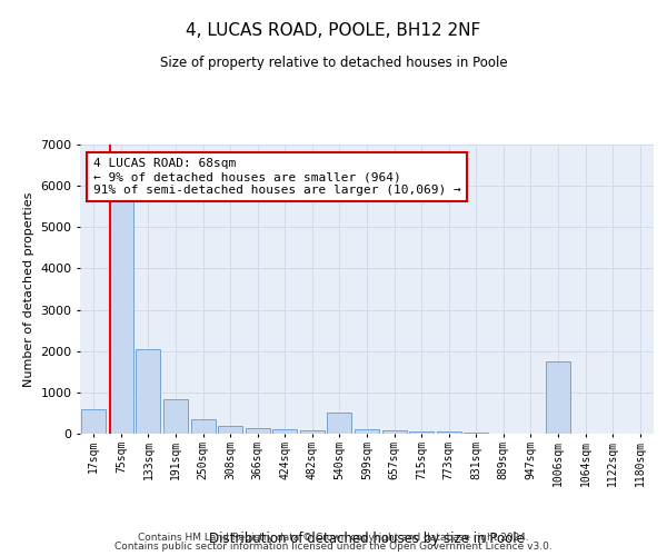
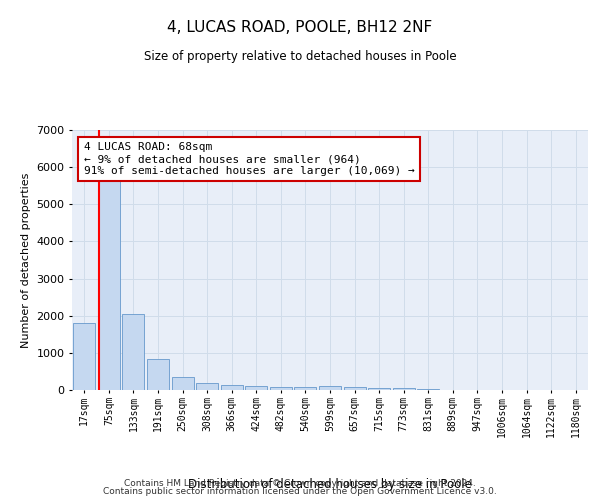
17sqm: 600 -> 1800
540sqm: 500 -> 80
1006sqm: 1750 -> 0
